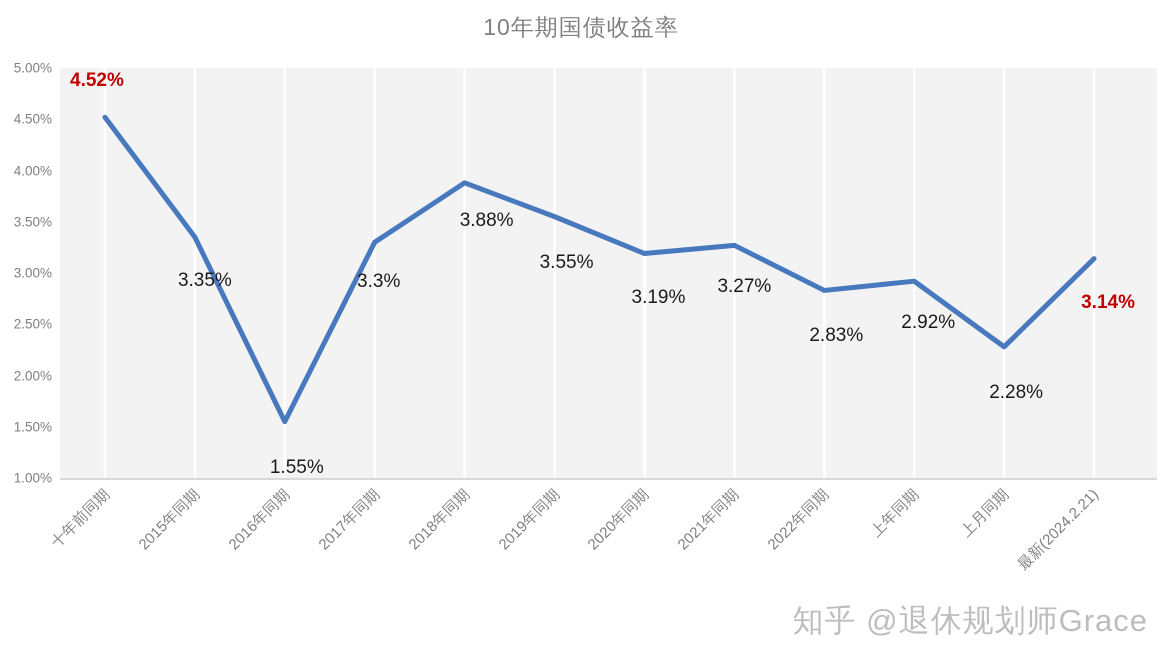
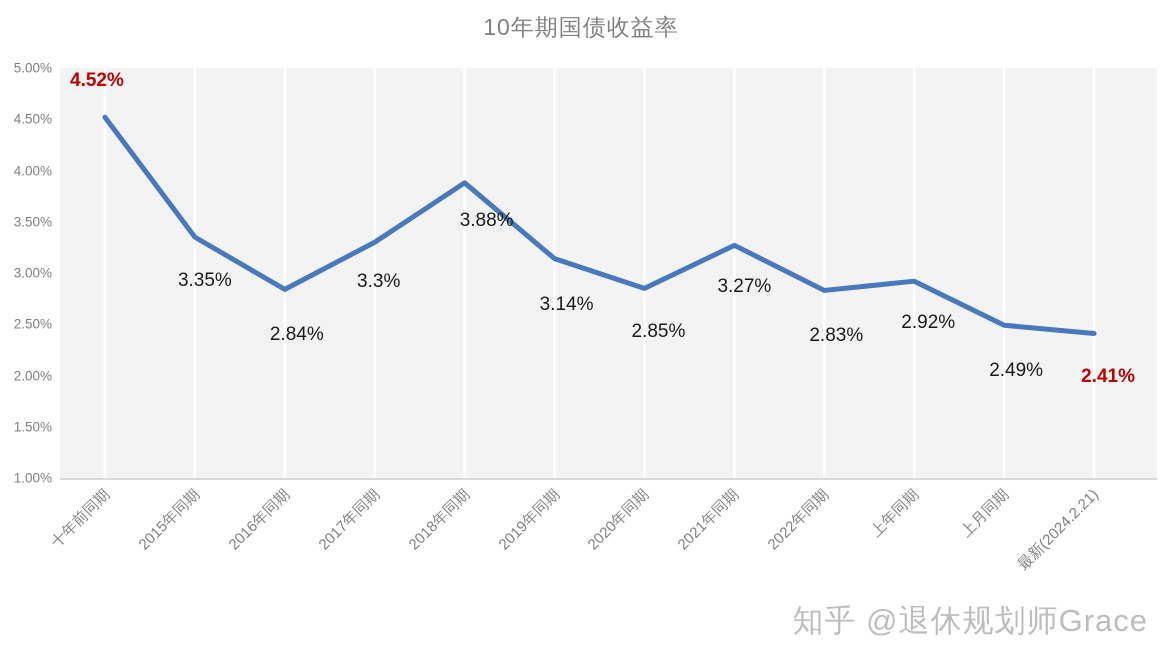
2016年同期: 1.55% -> 2.84%
2019年同期: 3.55% -> 3.14%
2020年同期: 3.19% -> 2.85%
上月同期: 2.28% -> 2.49%
最新(2024.2.21): 3.14% -> 2.41%
